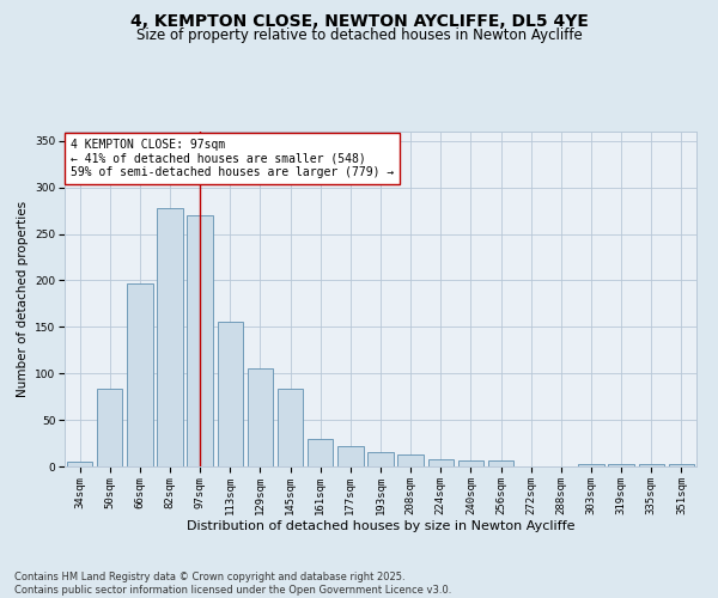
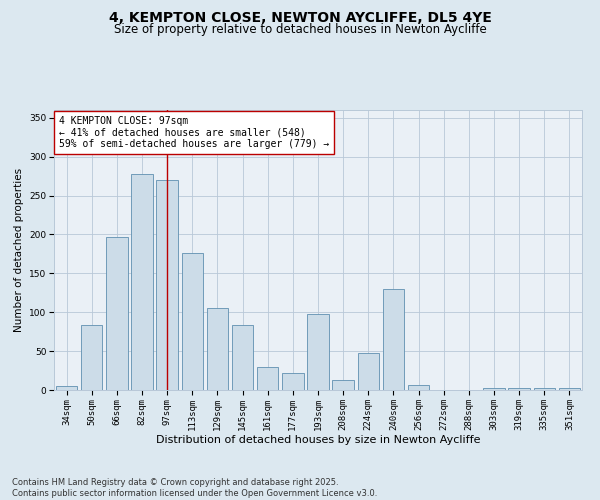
113sqm: 155 -> 176
193sqm: 15 -> 98
224sqm: 8 -> 48
240sqm: 7 -> 130
